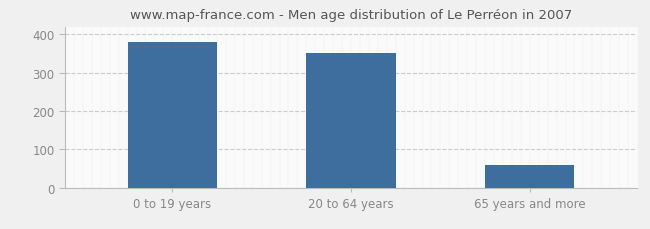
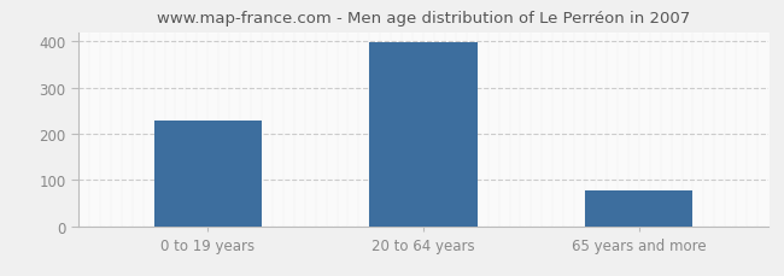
0 to 19 years: 380 -> 228
20 to 64 years: 350 -> 398
65 years and more: 60 -> 78
